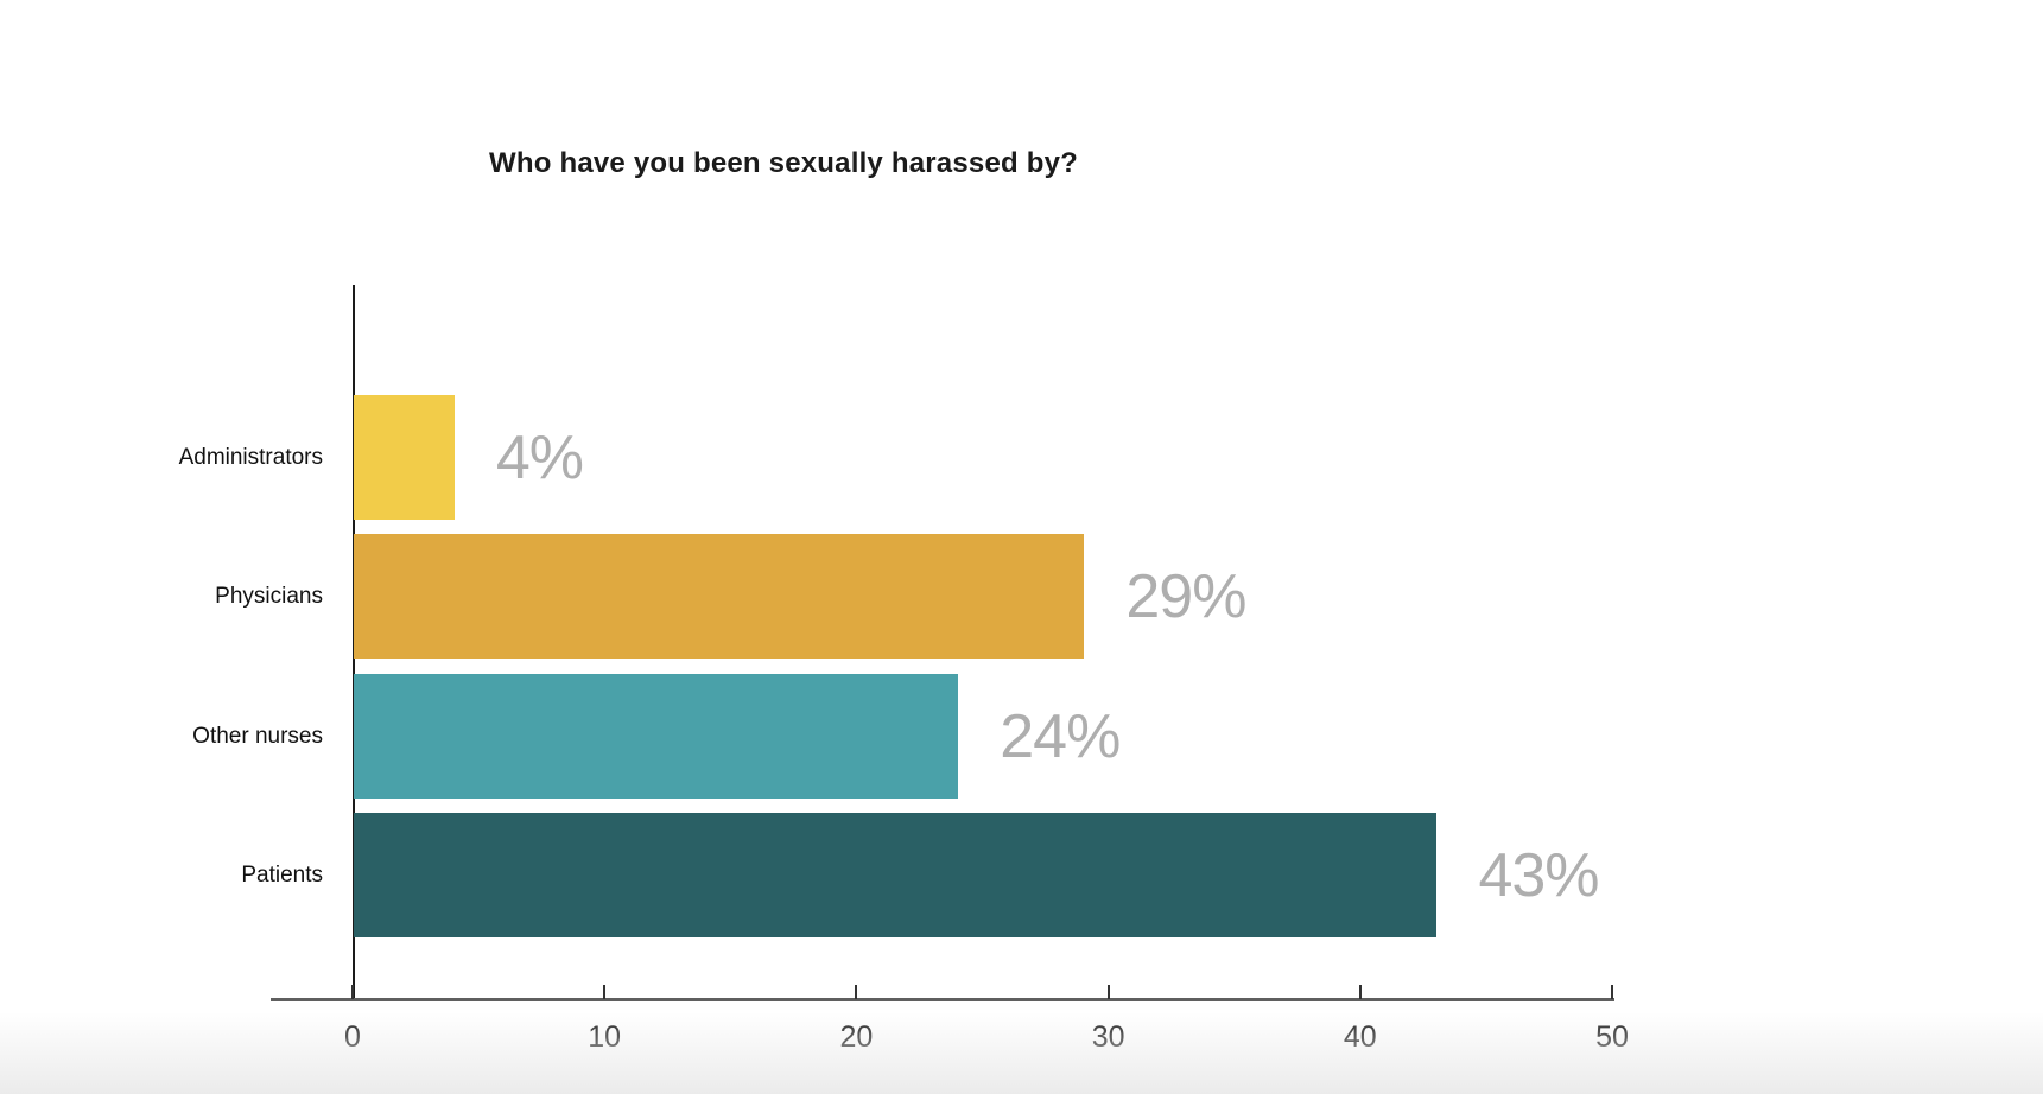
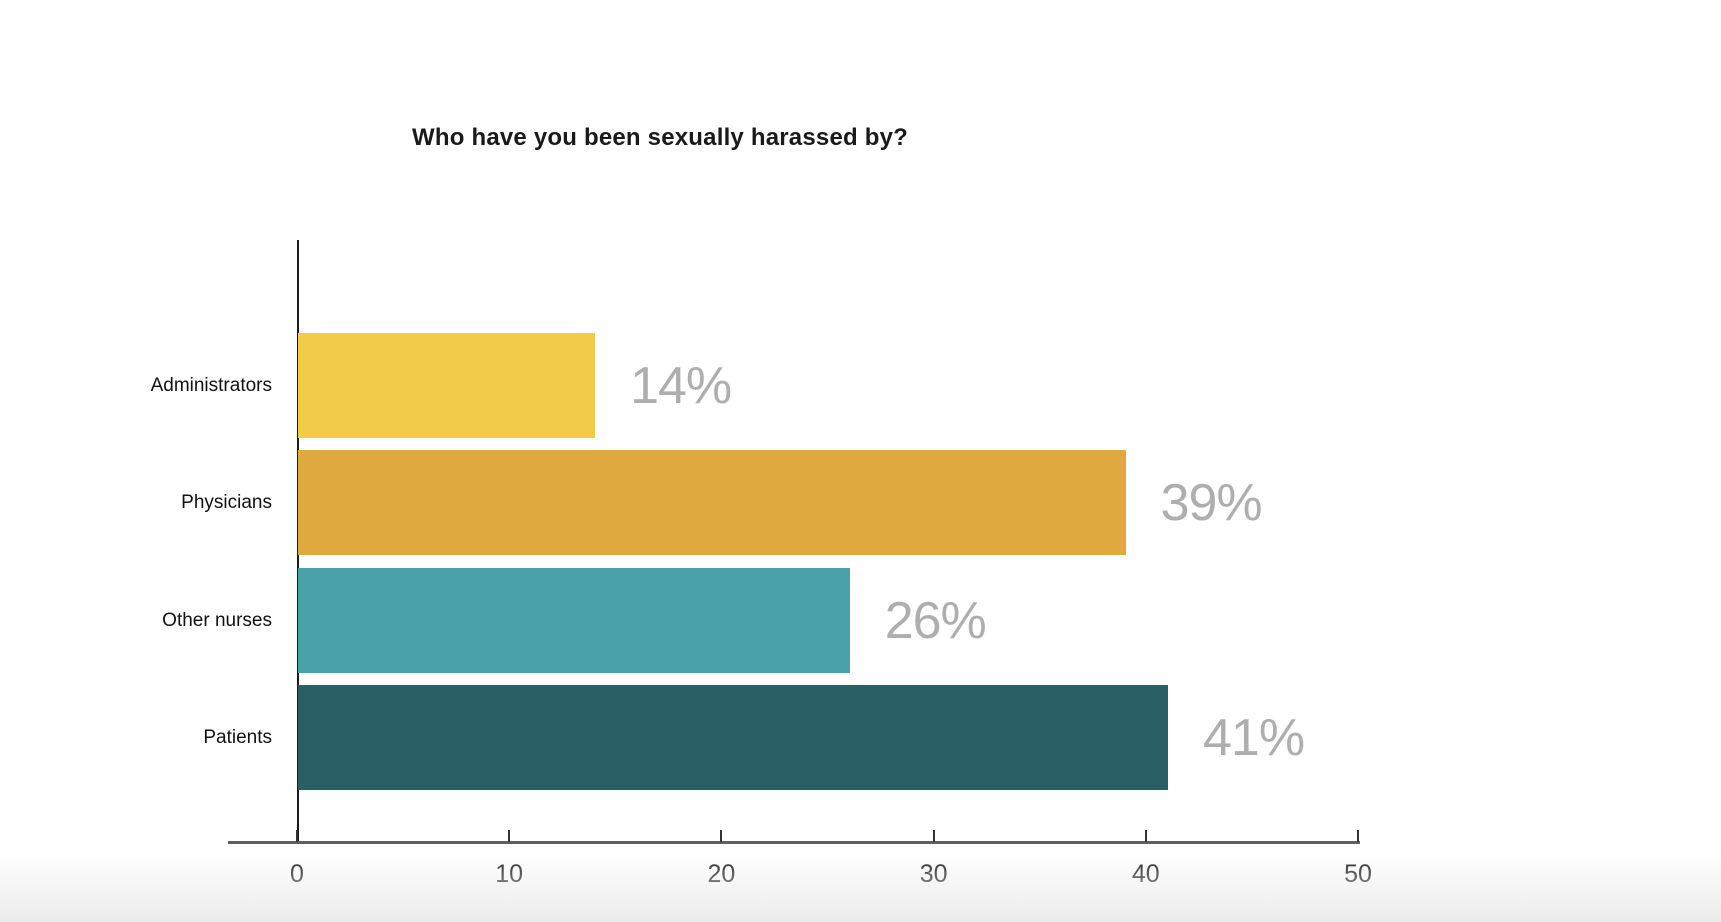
Administrators: 4% -> 14%
Physicians: 29% -> 39%
Other nurses: 24% -> 26%
Patients: 43% -> 41%
